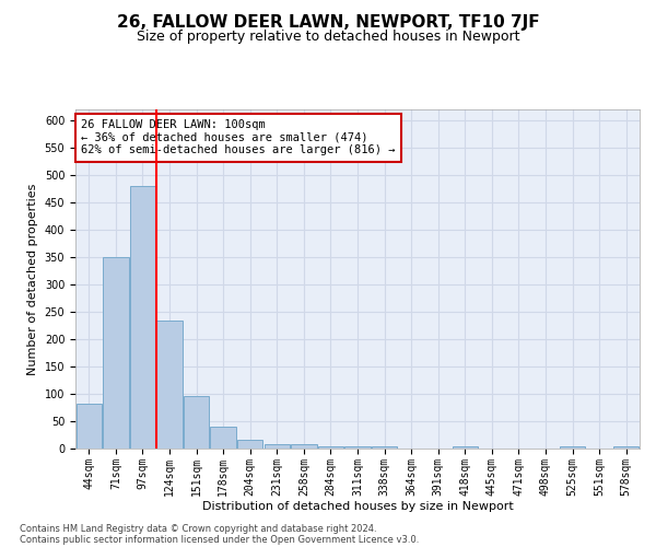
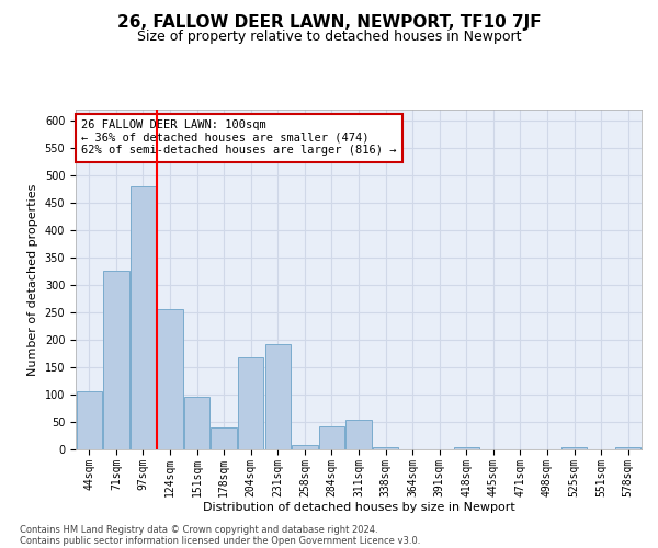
44sqm: 82 -> 106
71sqm: 350 -> 326
124sqm: 235 -> 256
204sqm: 17 -> 168
231sqm: 8 -> 192
284sqm: 5 -> 42
311sqm: 5 -> 54
